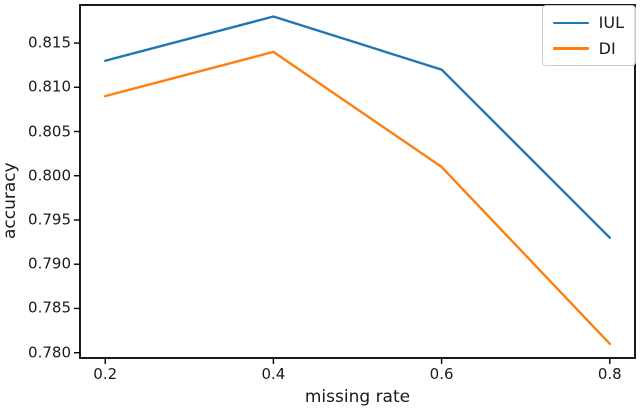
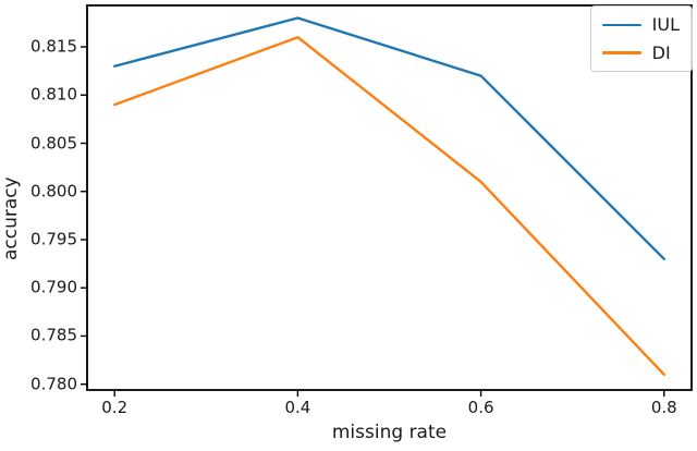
DI/0.4: 0.814 -> 0.816
